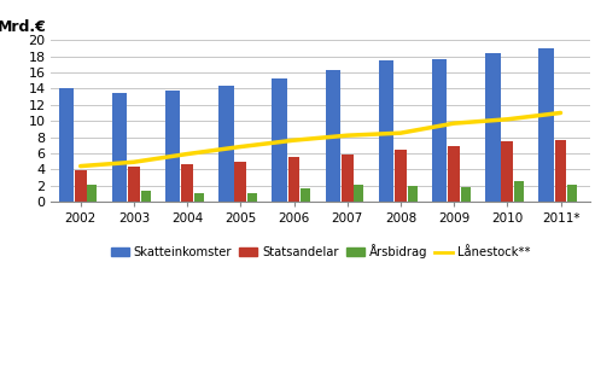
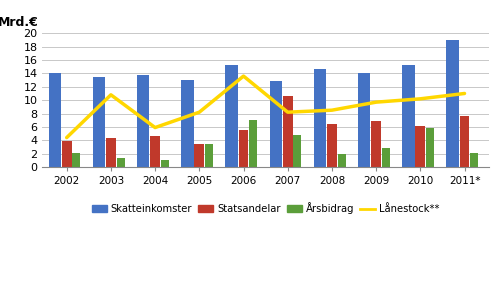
Lånestock**/2003: 4.9 -> 10.8
Skatteinkomster/2005: 14.3 -> 13.0
Statsandelar/2005: 5.0 -> 3.4
Lånestock**/2005: 6.8 -> 8.2
Årsbidrag/2005: 1.0 -> 3.4
Lånestock**/2006: 7.6 -> 13.6
Årsbidrag/2006: 1.7 -> 7.0
Skatteinkomster/2007: 16.3 -> 12.8
Statsandelar/2007: 5.8 -> 10.6
Årsbidrag/2007: 2.1 -> 4.8
Skatteinkomster/2008: 17.5 -> 14.6
Skatteinkomster/2009: 17.6 -> 14.0
Årsbidrag/2009: 1.8 -> 2.8
Skatteinkomster/2010: 18.4 -> 15.2
Statsandelar/2010: 7.5 -> 6.2
Årsbidrag/2010: 2.5 -> 5.8
